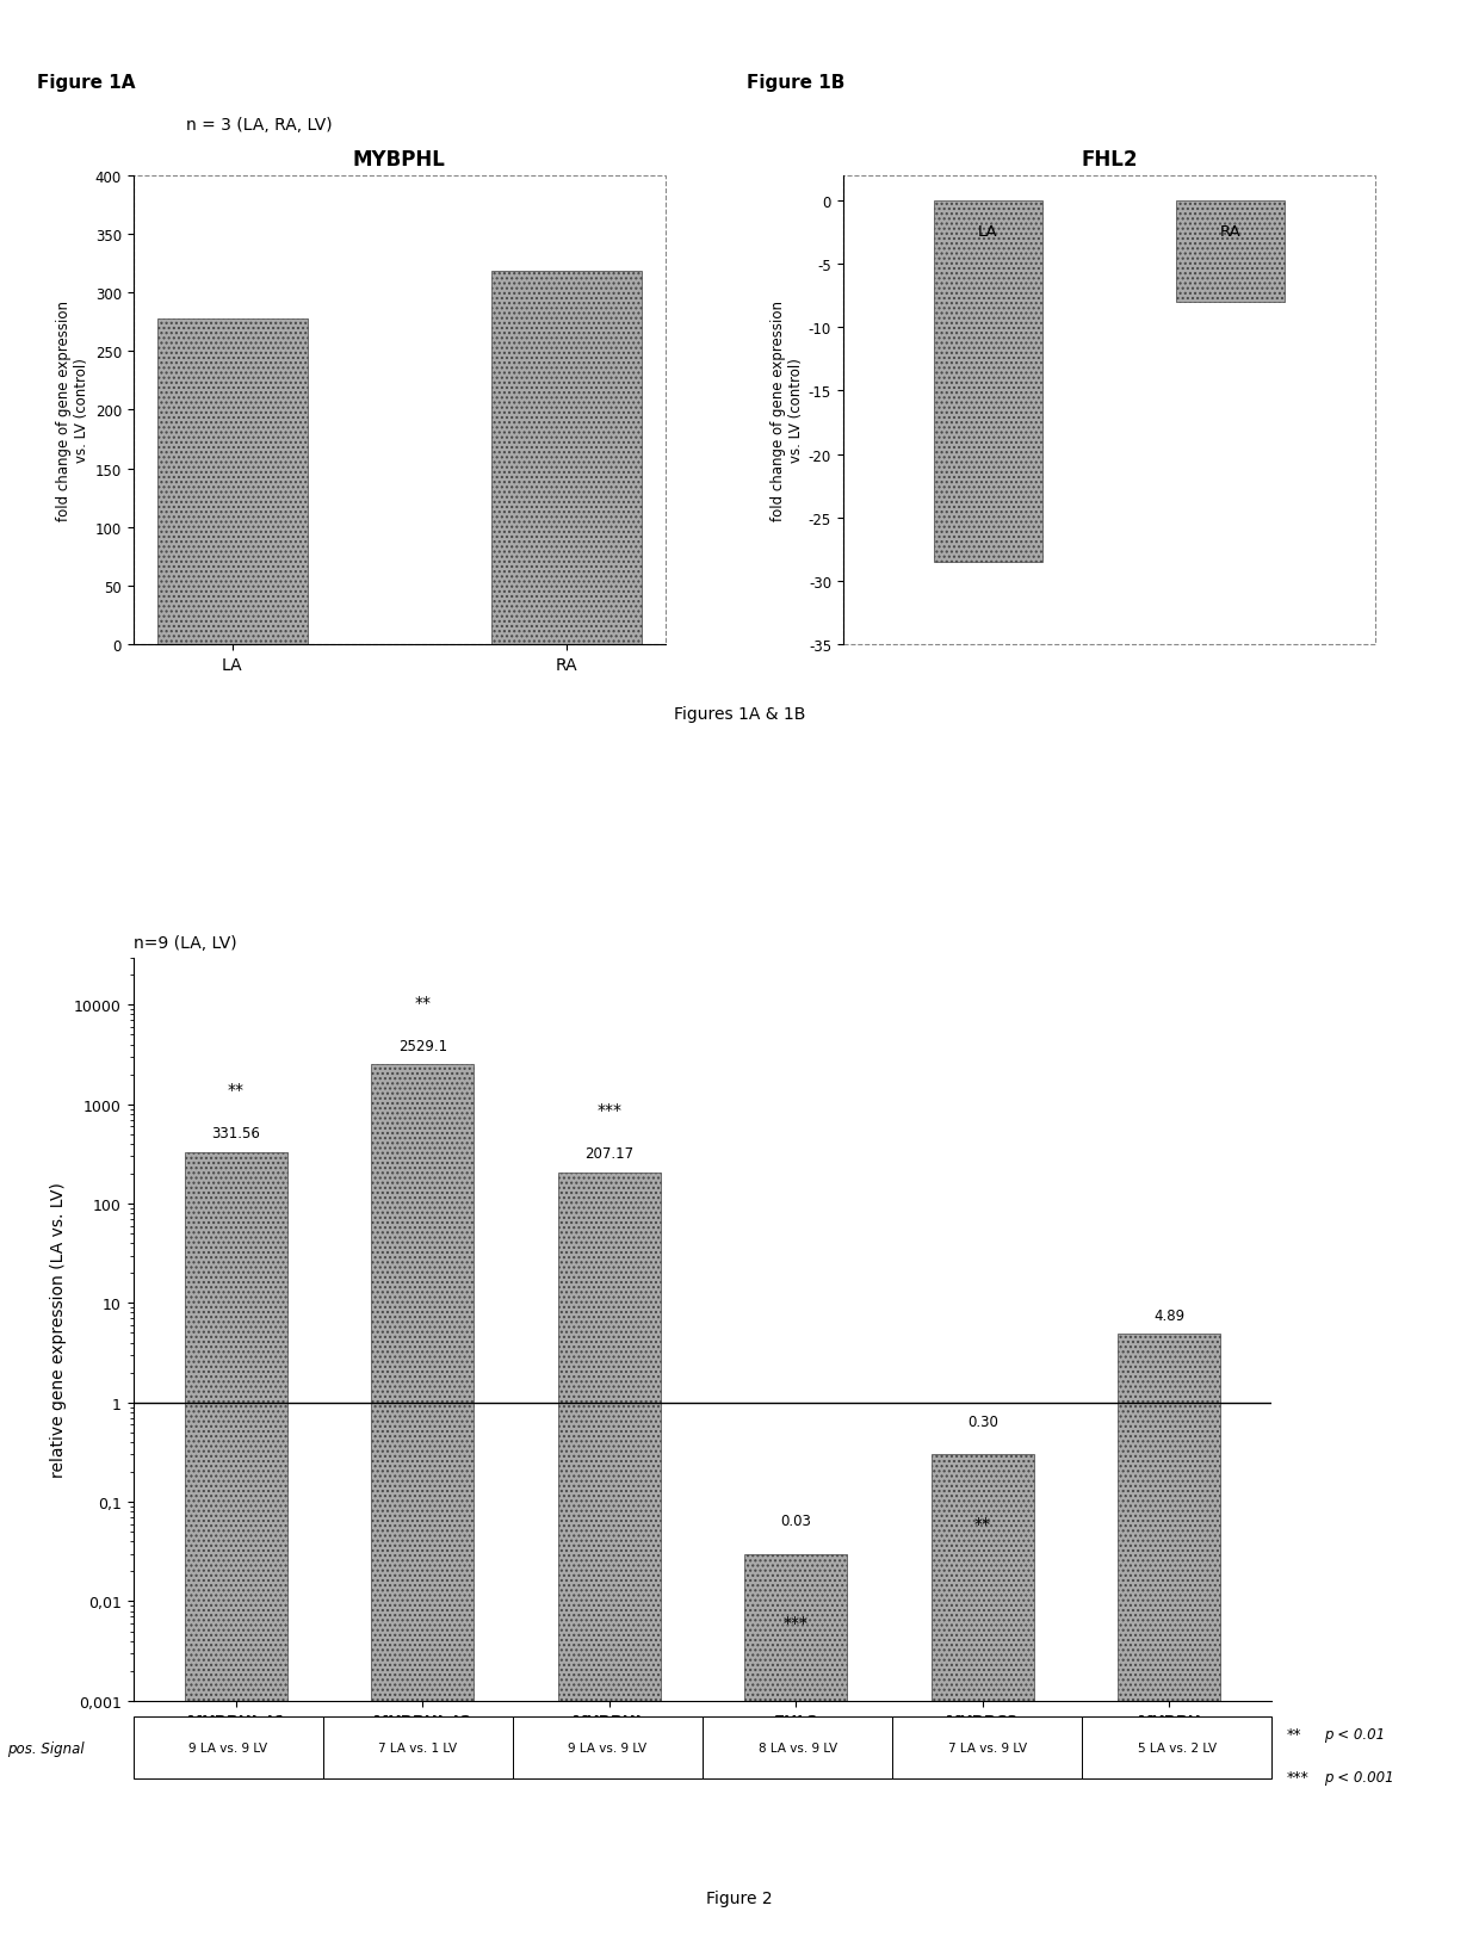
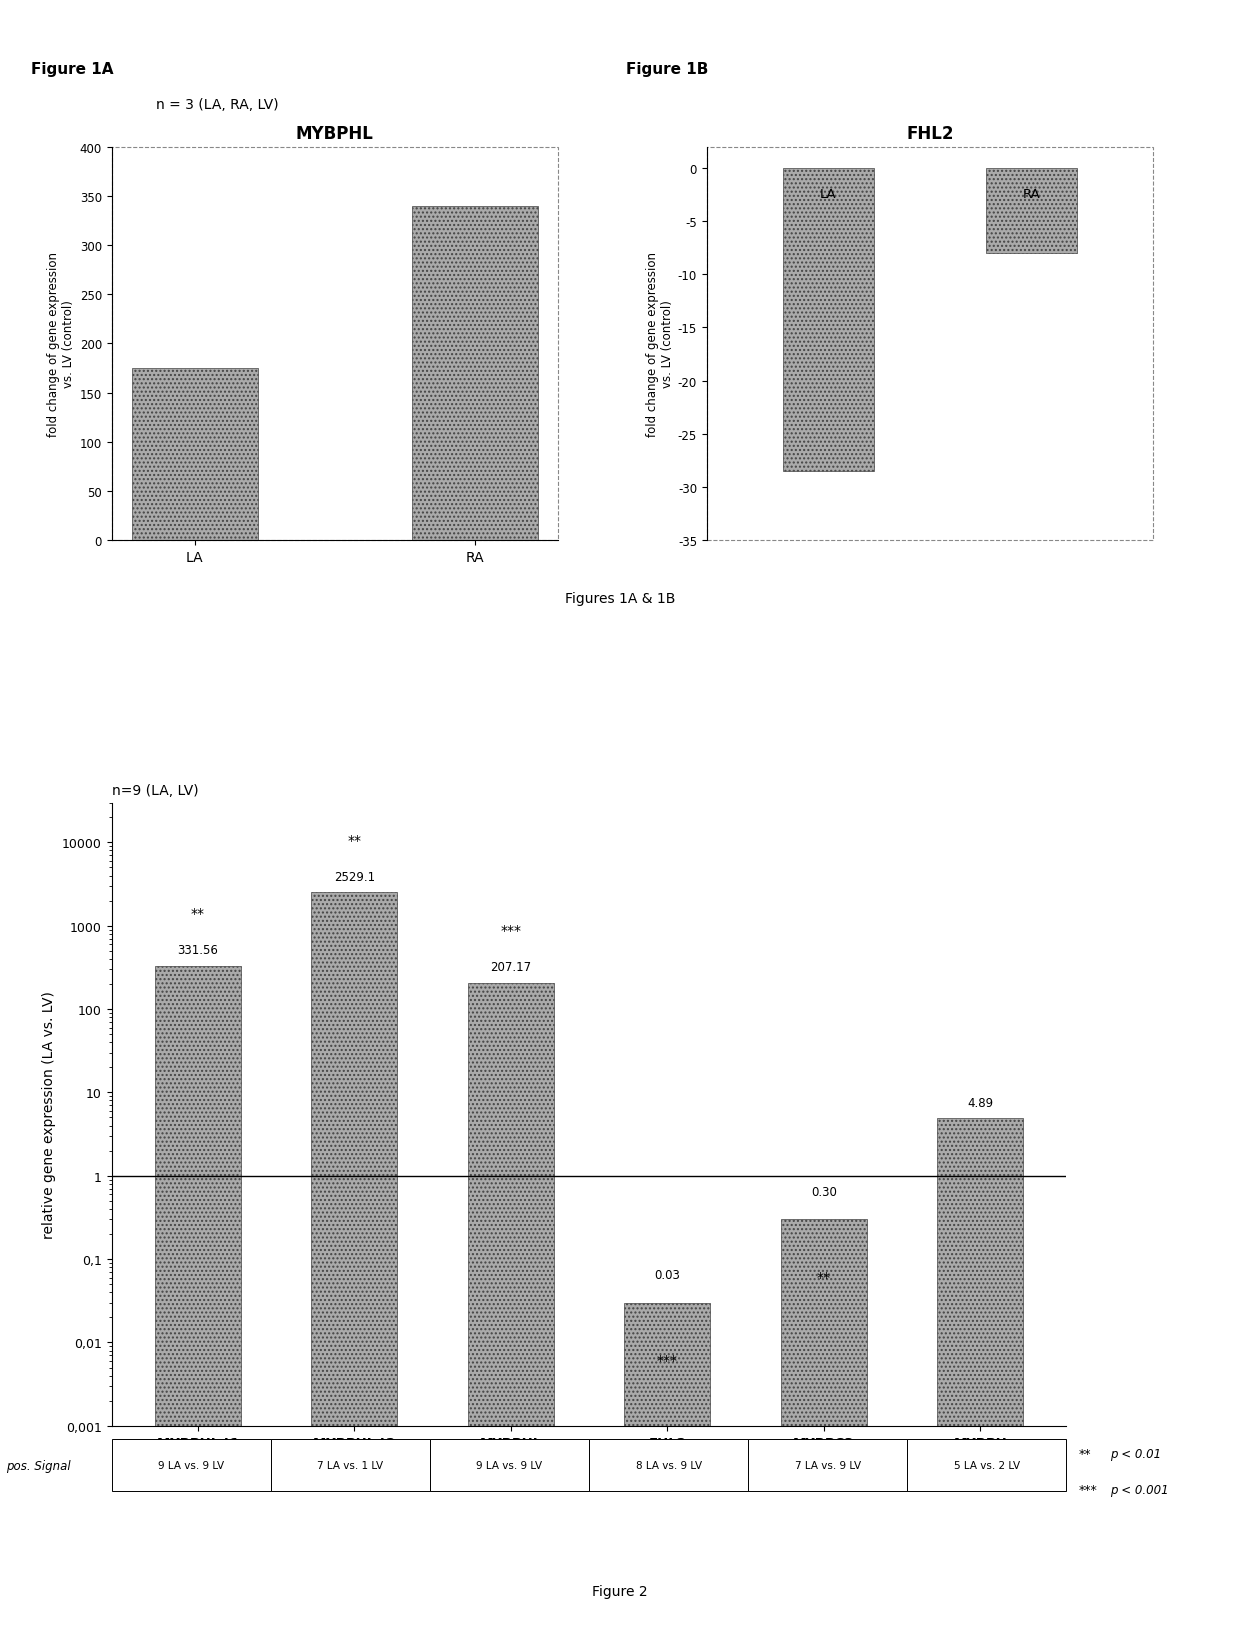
MYBPHL/LA: 278 -> 175
MYBPHL/RA: 318 -> 340
